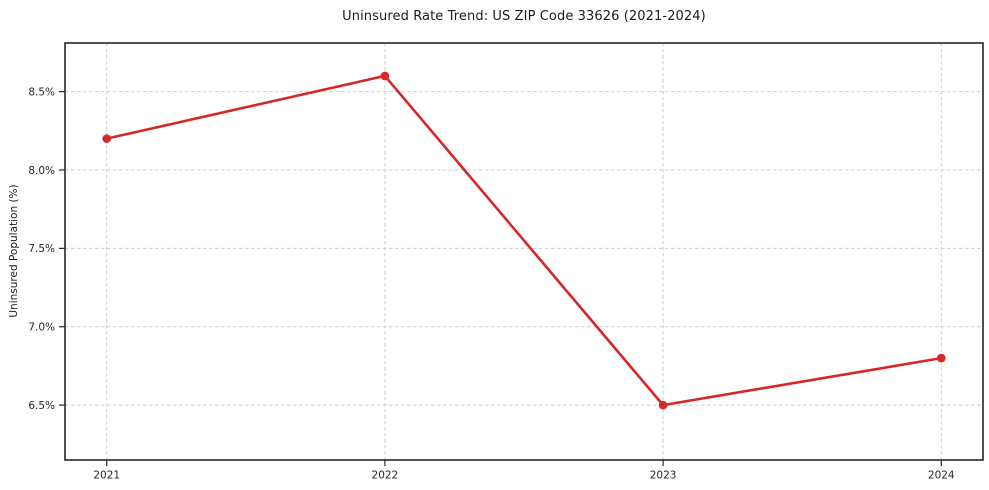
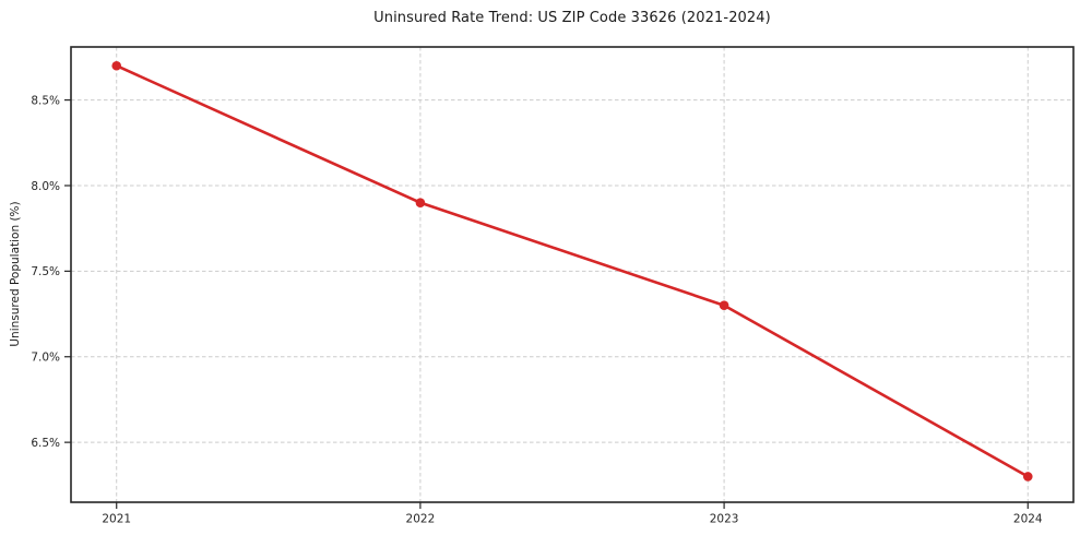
2021: 8.2% -> 8.7%
2022: 8.6% -> 7.9%
2023: 6.5% -> 7.3%
2024: 6.8% -> 6.3%
